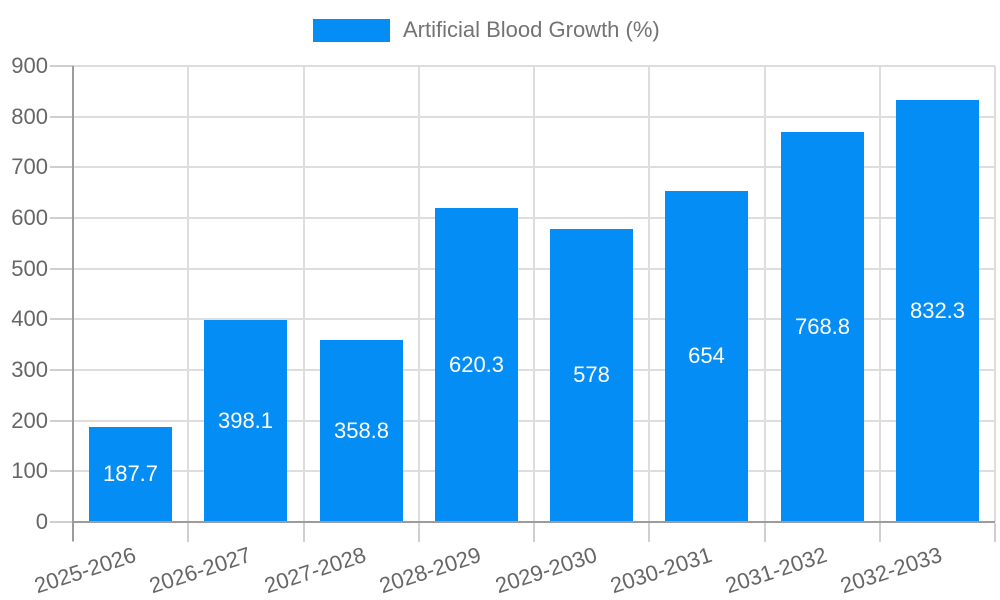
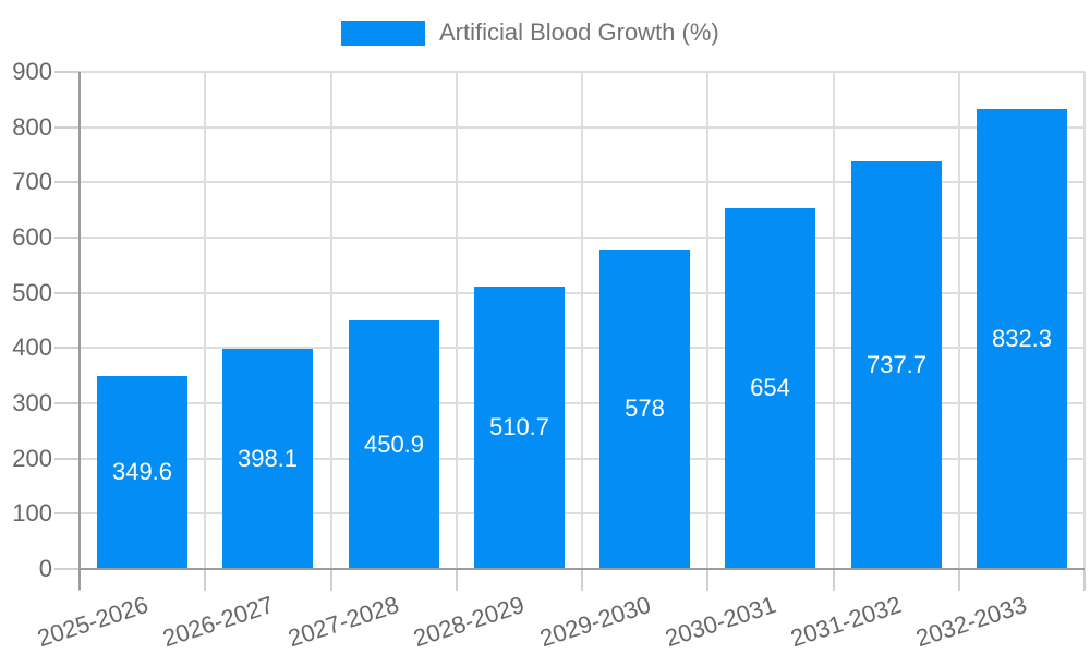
2025-2026: 187.7 -> 349.6
2027-2028: 358.8 -> 450.9
2028-2029: 620.3 -> 510.7
2031-2032: 768.8 -> 737.7
